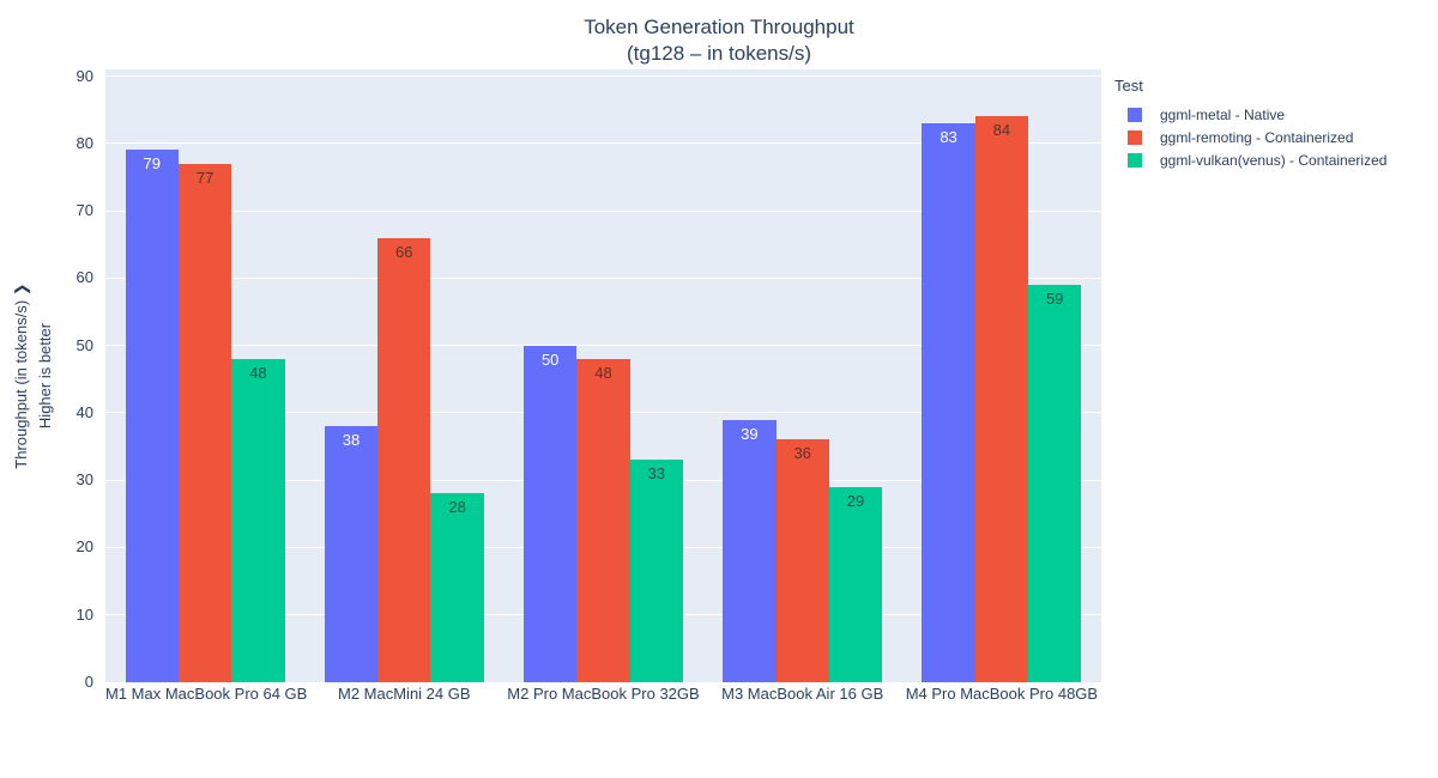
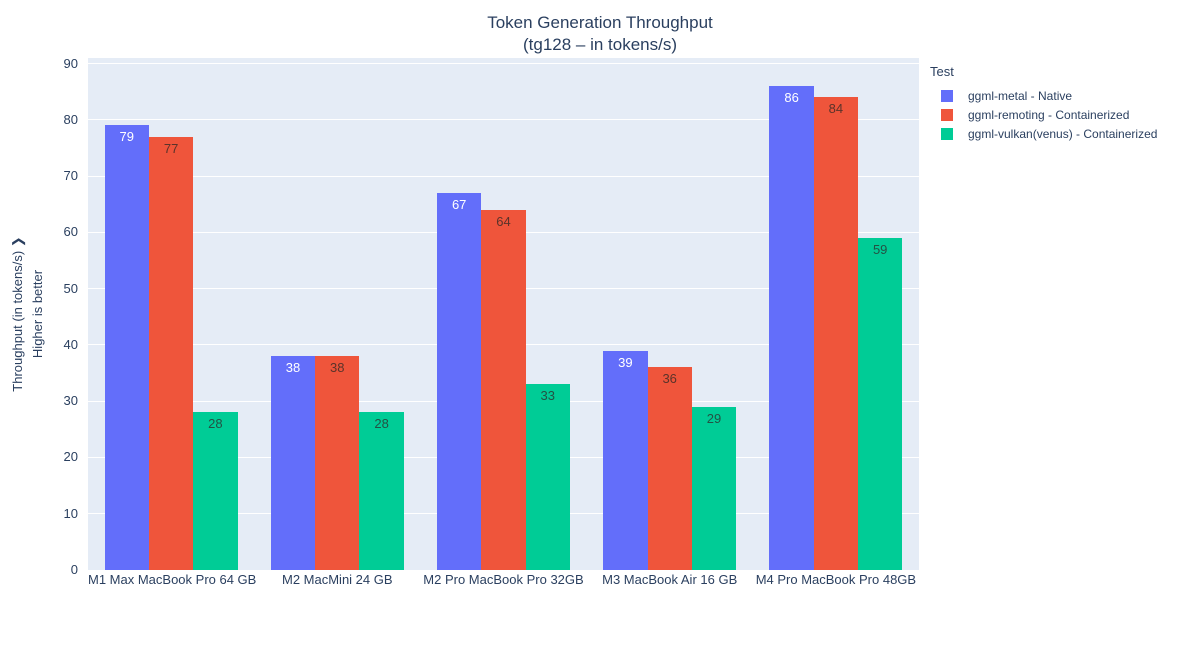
ggml-vulkan(venus) - Containerized/M1 Max MacBook Pro 64 GB: 48 -> 28
ggml-remoting - Containerized/M2 MacMini 24 GB: 66 -> 38
ggml-metal - Native/M2 Pro MacBook Pro 32GB: 50 -> 67
ggml-remoting - Containerized/M2 Pro MacBook Pro 32GB: 48 -> 64
ggml-metal - Native/M4 Pro MacBook Pro 48GB: 83 -> 86
